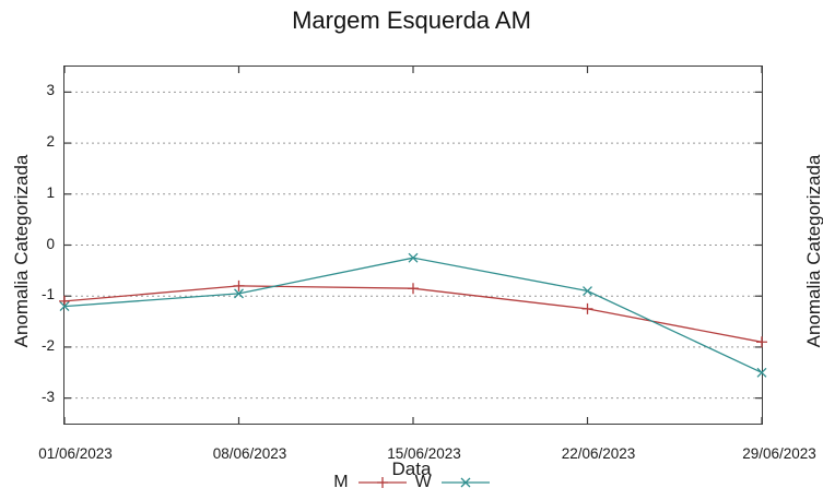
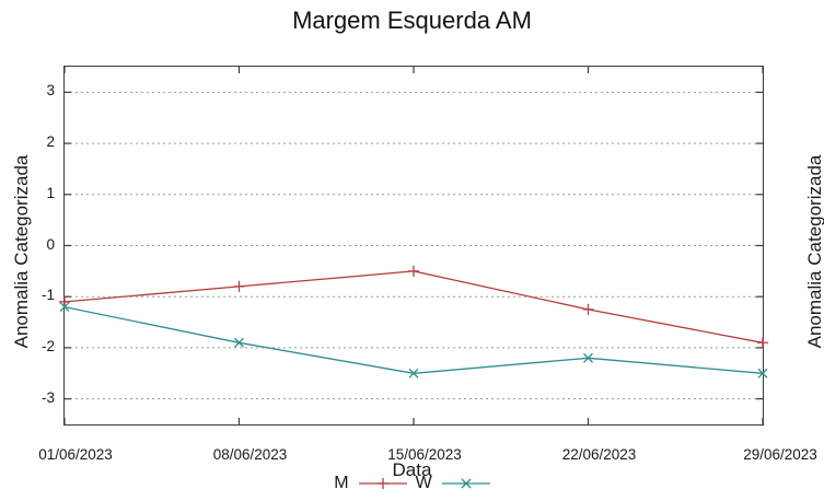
W/08/06/2023: -0.9 -> -1.9
M/15/06/2023: -0.8 -> -0.5
W/15/06/2023: -0.2 -> -2.5
W/22/06/2023: -0.9 -> -2.2
